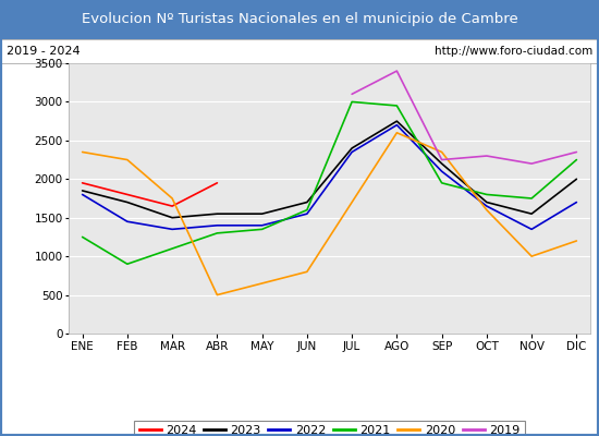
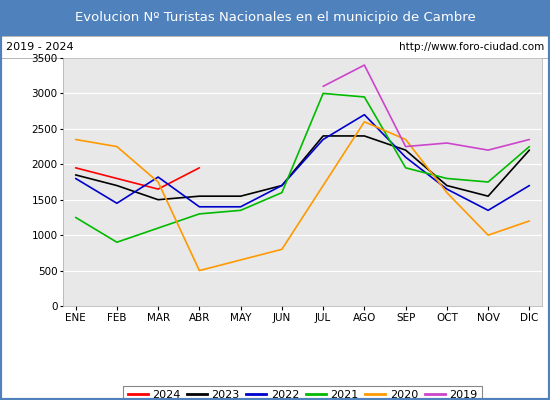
2022/MAR: 1350 -> 1820
2022/JUN: 1550 -> 1700
2023/AGO: 2750 -> 2400
2023/DIC: 2000 -> 2200
